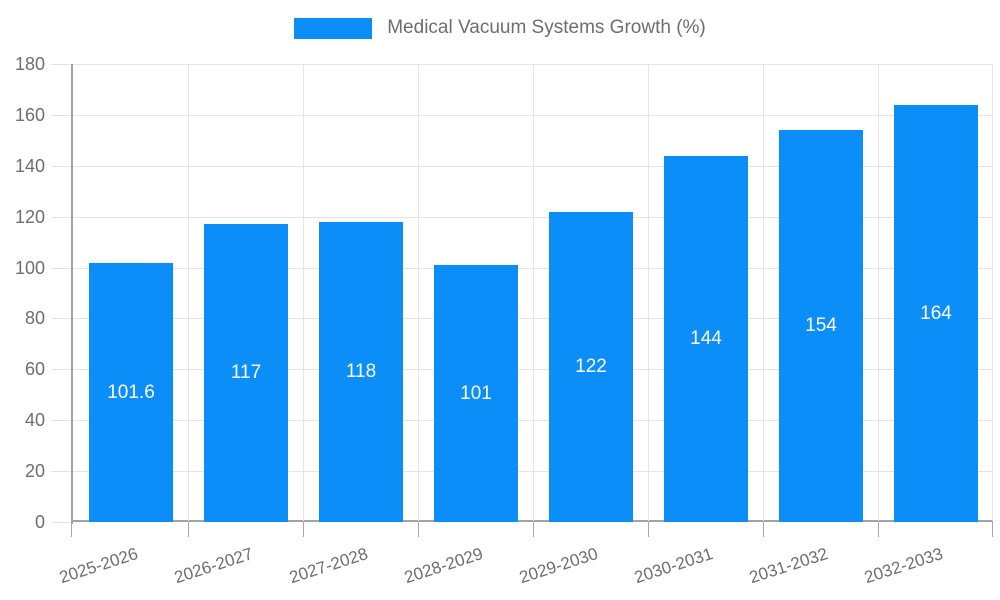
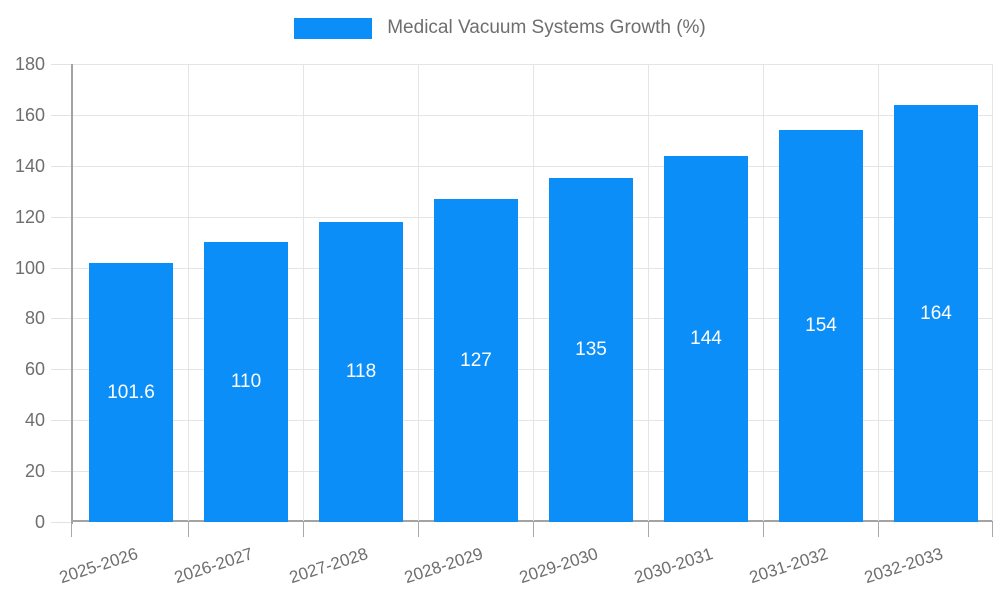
2026-2027: 117 -> 110
2028-2029: 101 -> 127
2029-2030: 122 -> 135
